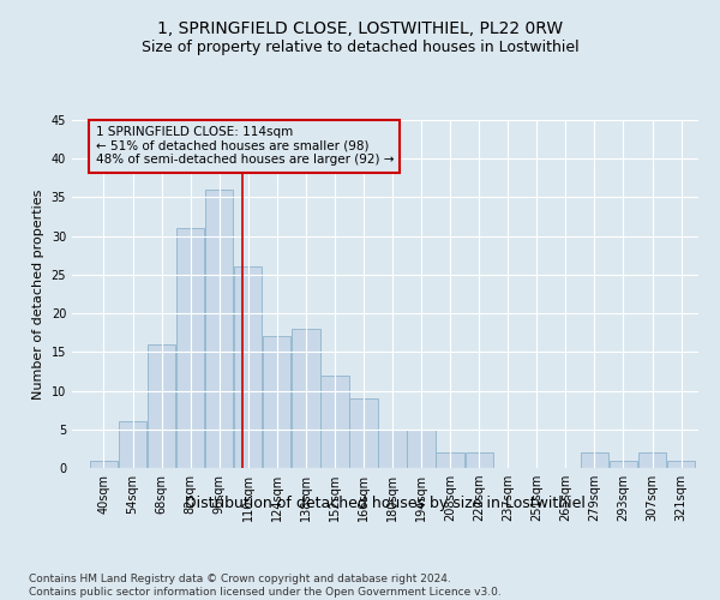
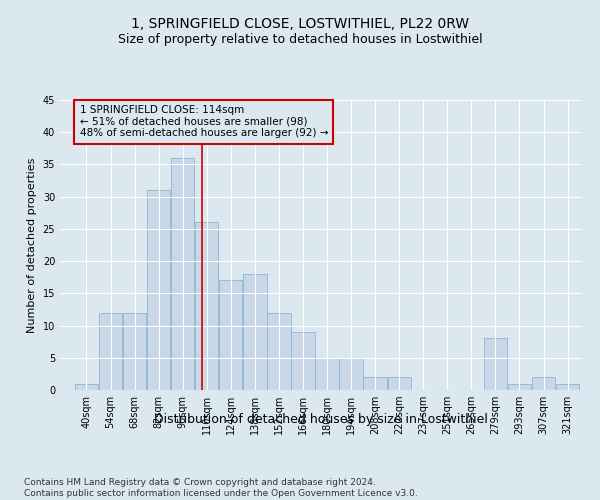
54sqm: 6 -> 12
68sqm: 16 -> 12
279sqm: 2 -> 8
